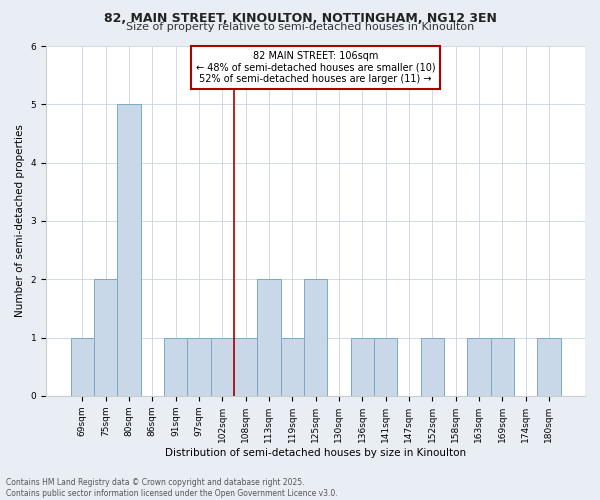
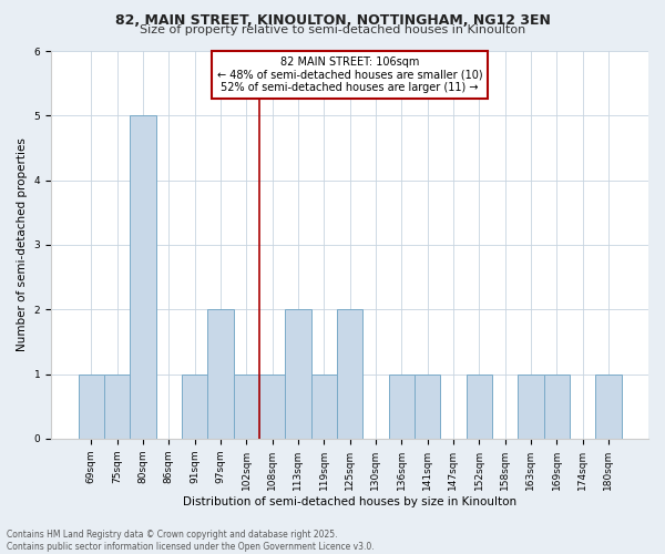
75sqm: 2 -> 1
97sqm: 1 -> 2
